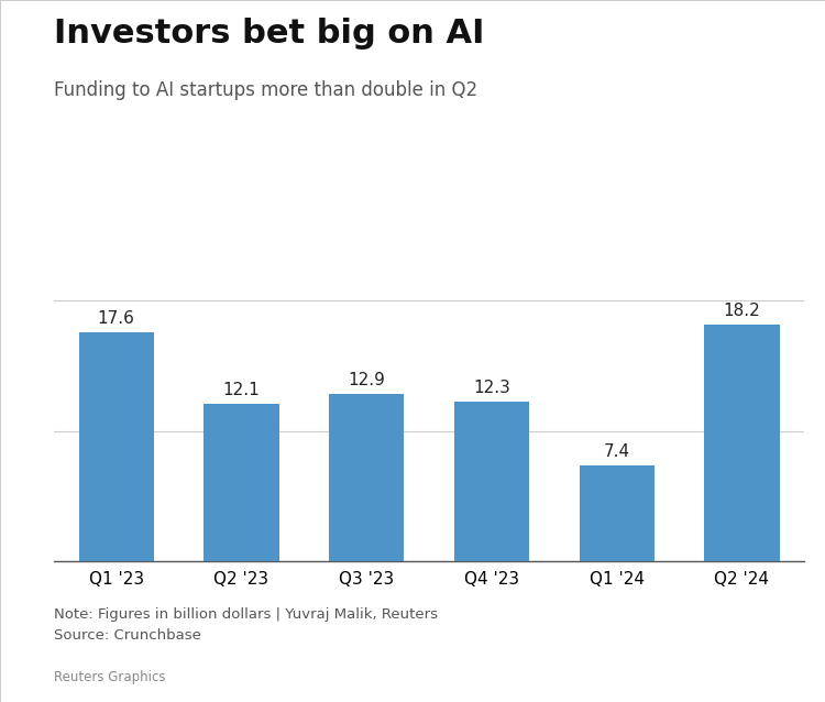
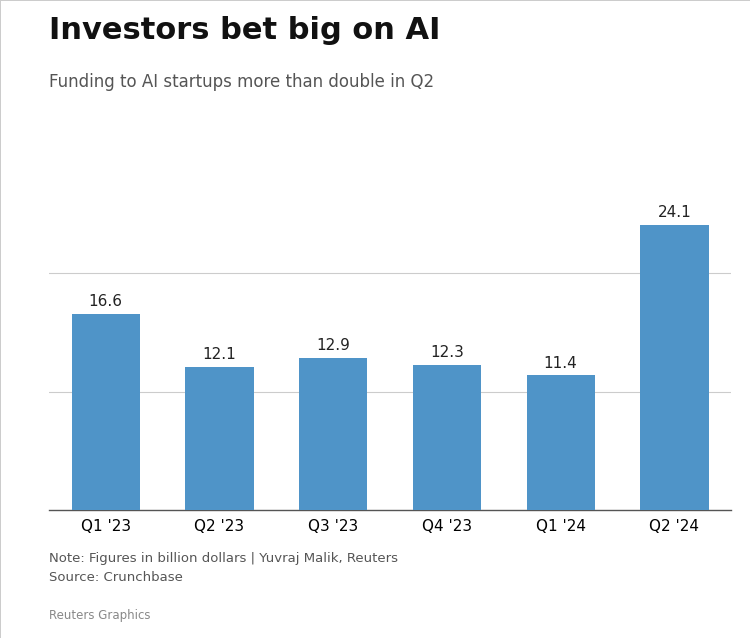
Q1 '23: 17.6 -> 16.6
Q1 '24: 7.4 -> 11.4
Q2 '24: 18.2 -> 24.1
